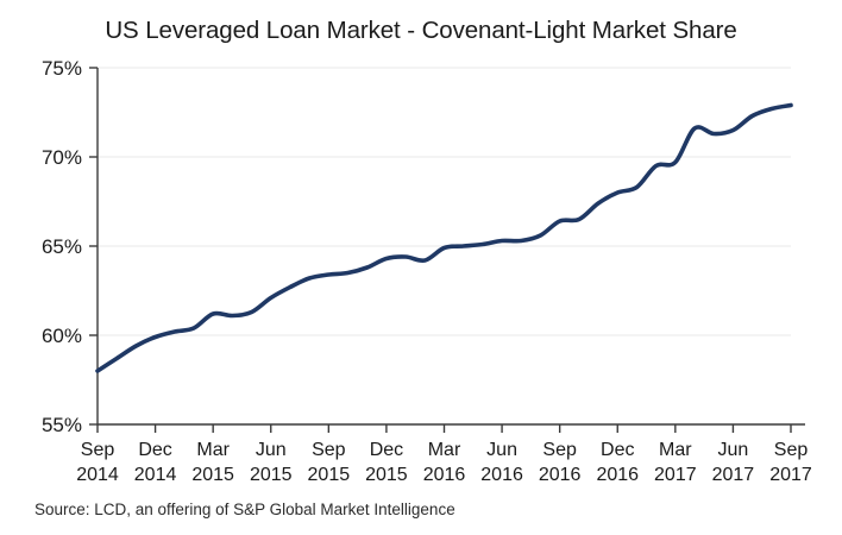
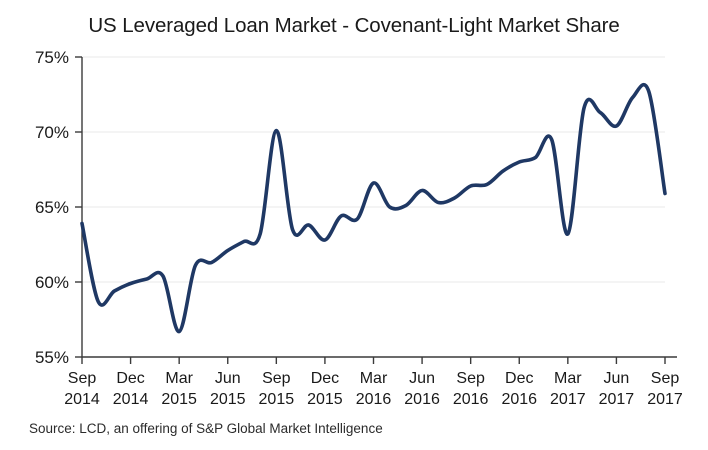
Sep 2014: 58.0% -> 63.9%
Mar 2015: 61.2% -> 56.7%
Sep 2015: 63.4% -> 70.1%
Dec 2015: 64.3% -> 62.8%
Mar 2016: 64.9% -> 66.6%
Jun 2016: 65.3% -> 66.1%
Mar 2017: 69.7% -> 63.2%
Jun 2017: 71.5% -> 70.4%
Sep 2017: 72.9% -> 65.9%
